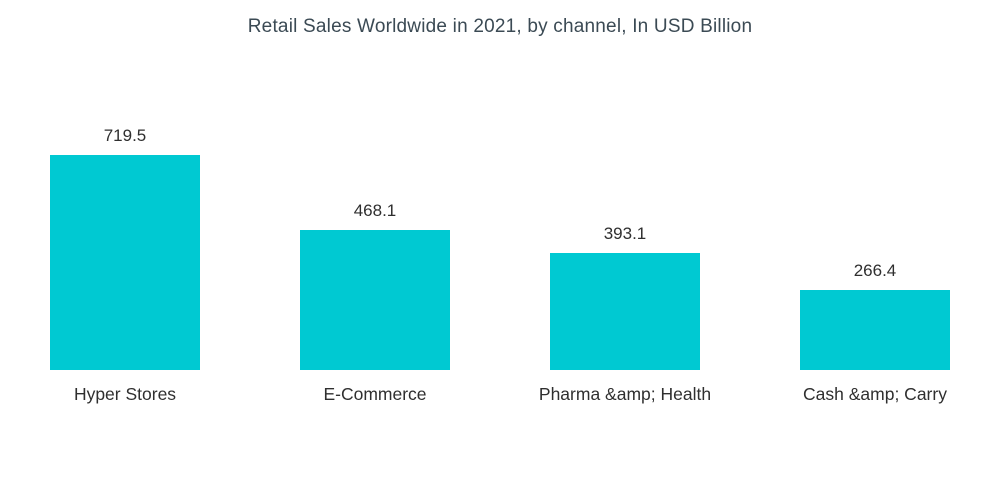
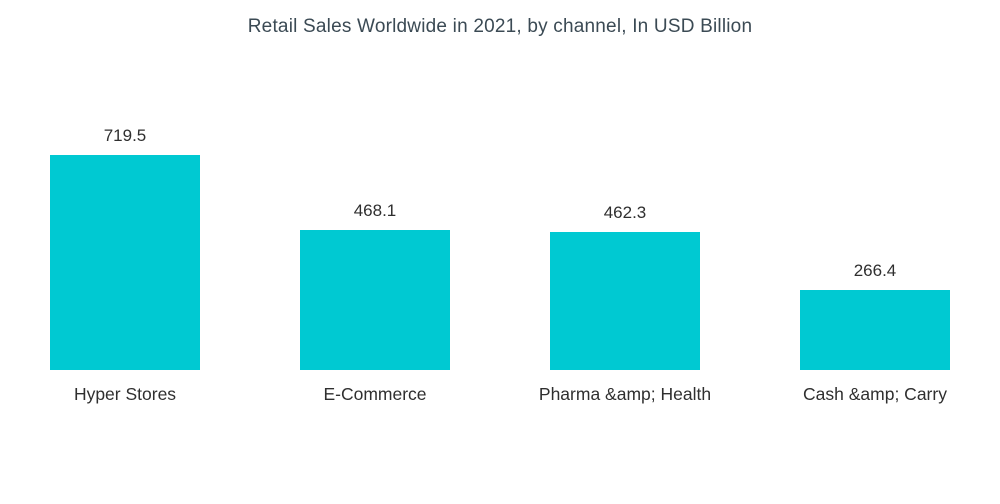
Pharma &amp; Health: 393.1 -> 462.3
